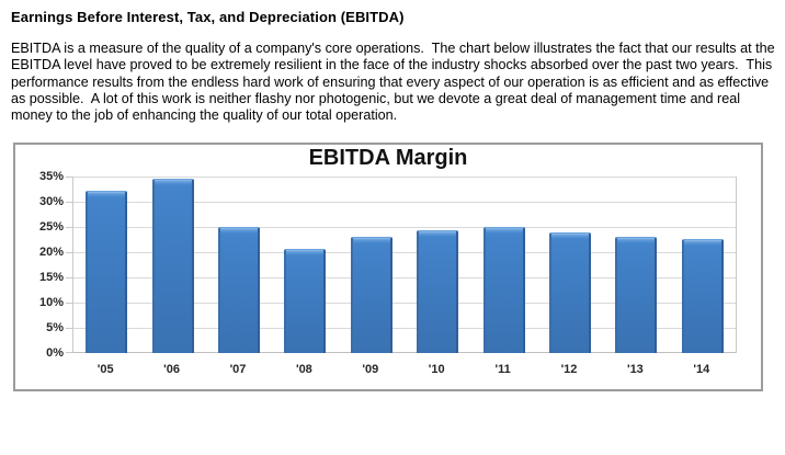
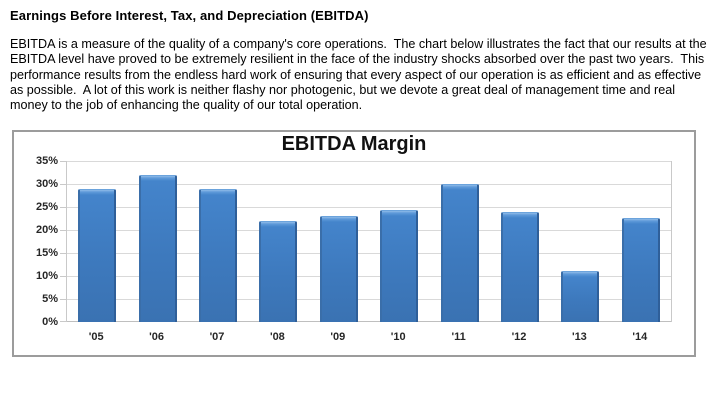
'05: 32% -> 29%
'06: 34% -> 32%
'07: 25% -> 29%
'08: 21% -> 22%
'11: 25% -> 30%
'13: 23% -> 11%
